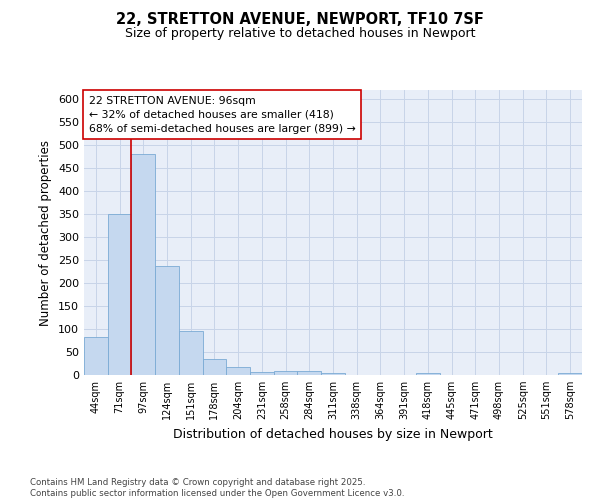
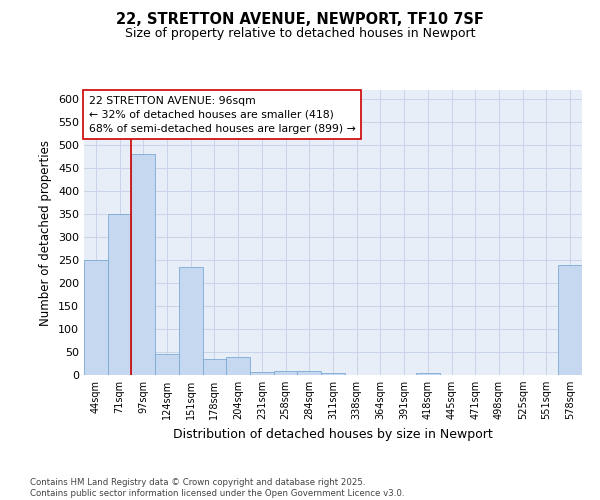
44sqm: 83 -> 250
124sqm: 238 -> 45
151sqm: 96 -> 235
204sqm: 17 -> 40
578sqm: 4 -> 240
